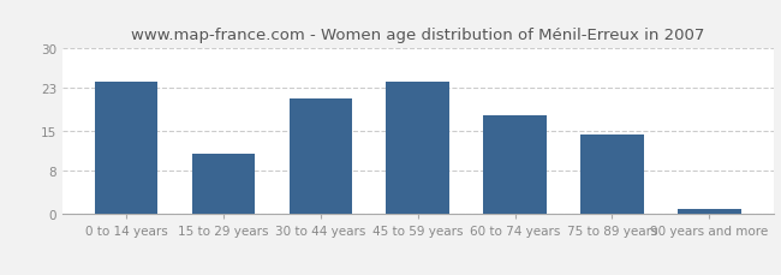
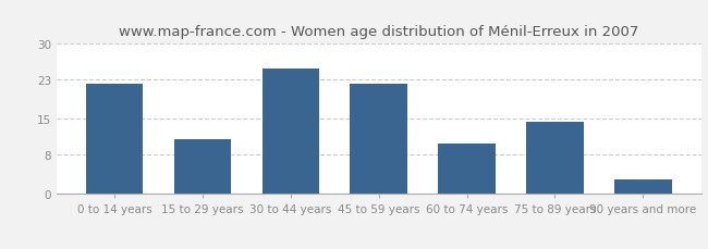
0 to 14 years: 24.0 -> 22.0
30 to 44 years: 21.0 -> 25.0
45 to 59 years: 24.0 -> 22.0
60 to 74 years: 18.0 -> 10.0
90 years and more: 1.0 -> 3.0
